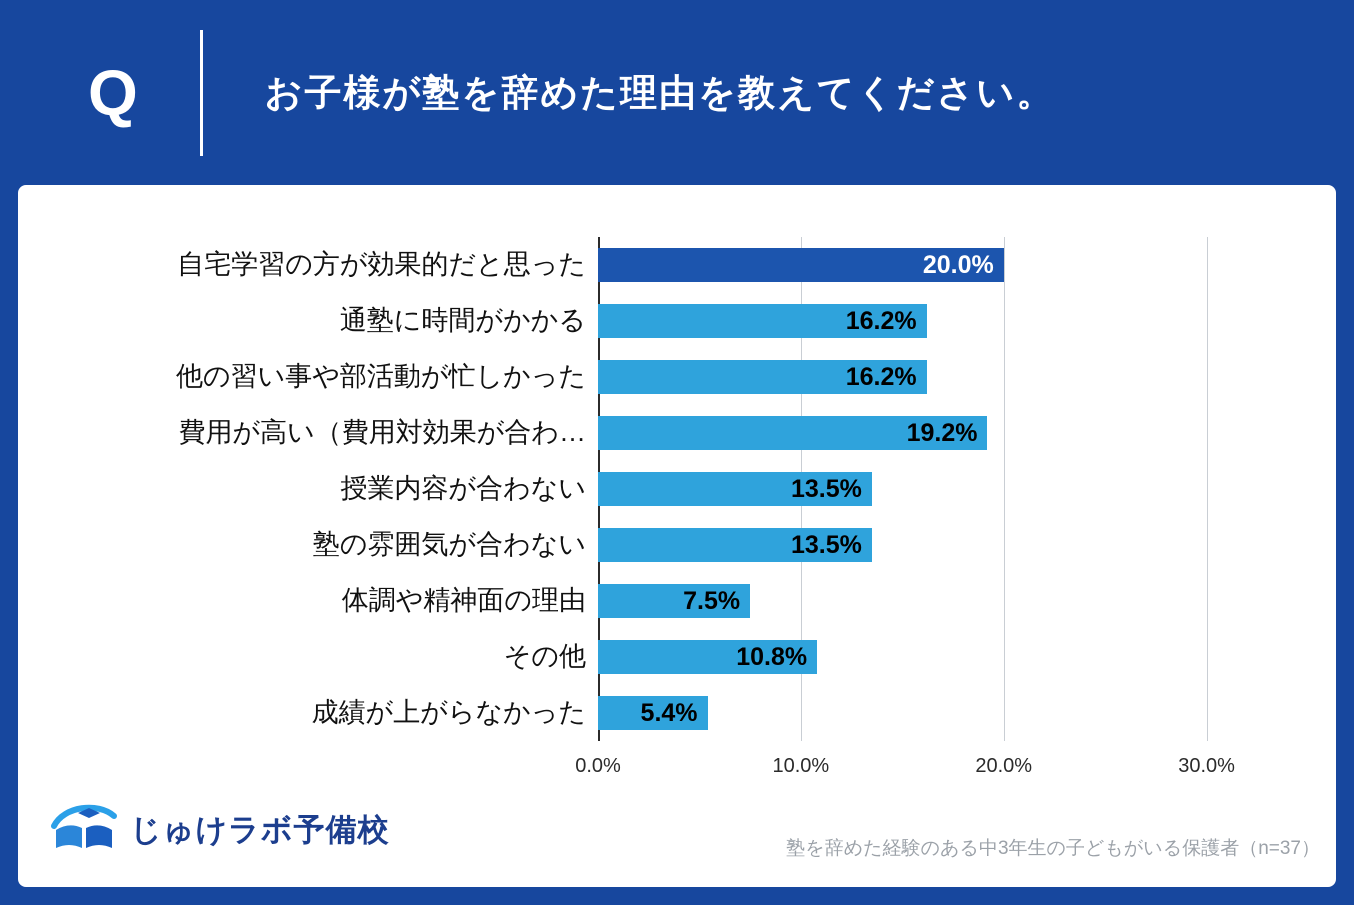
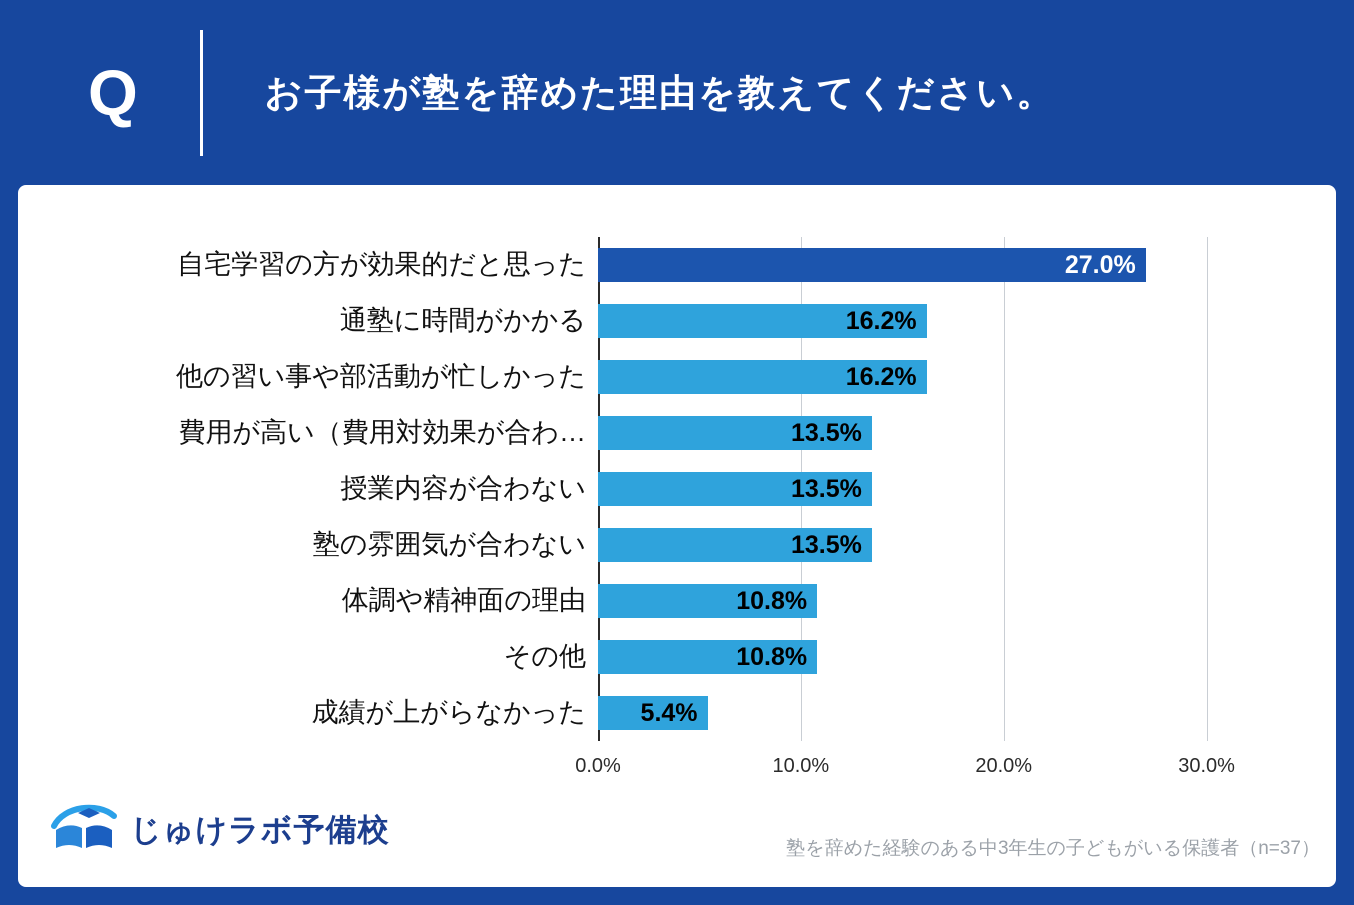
自宅学習の方が効果的だと思った: 20.0% -> 27.0%
費用が高い（費用対効果が合わ…: 19.2% -> 13.5%
体調や精神面の理由: 7.5% -> 10.8%
